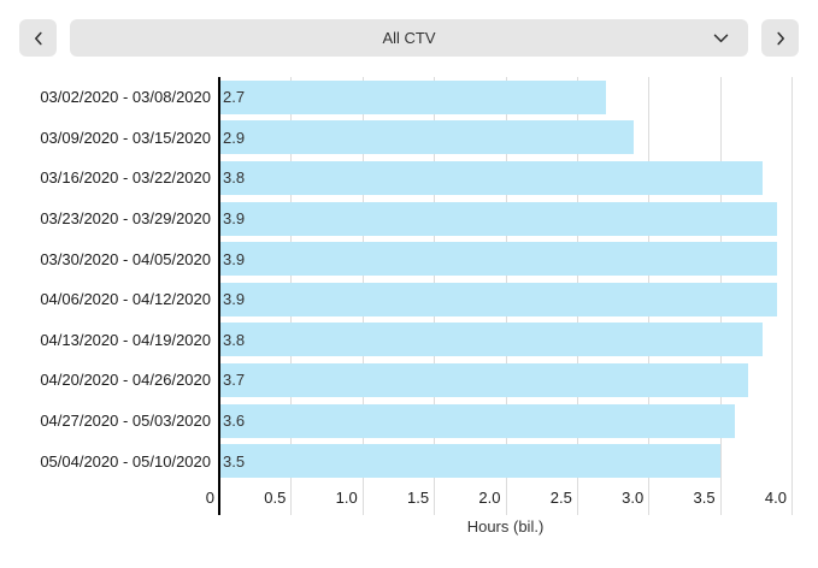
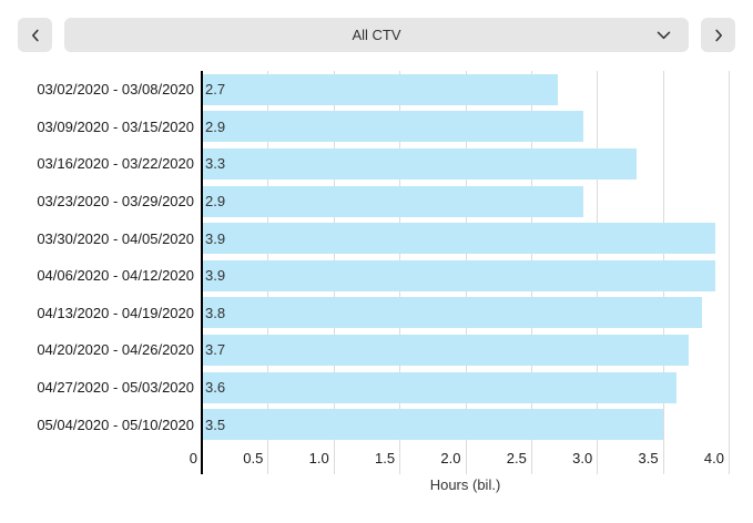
03/16/2020 - 03/22/2020: 3.8 -> 3.3
03/23/2020 - 03/29/2020: 3.9 -> 2.9
